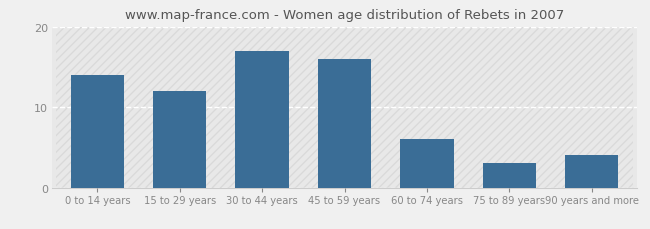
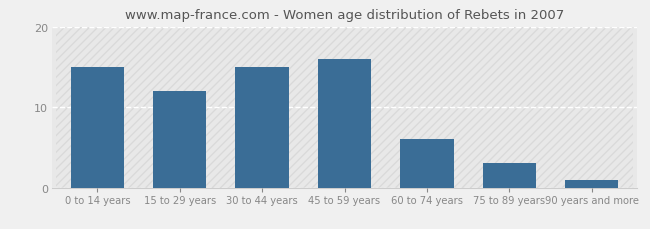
0 to 14 years: 14 -> 15
30 to 44 years: 17 -> 15
90 years and more: 4 -> 1
